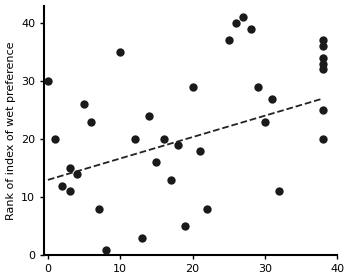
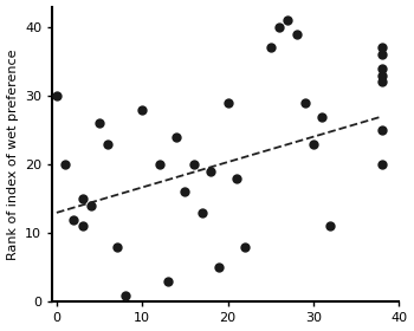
10: 35 -> 28
